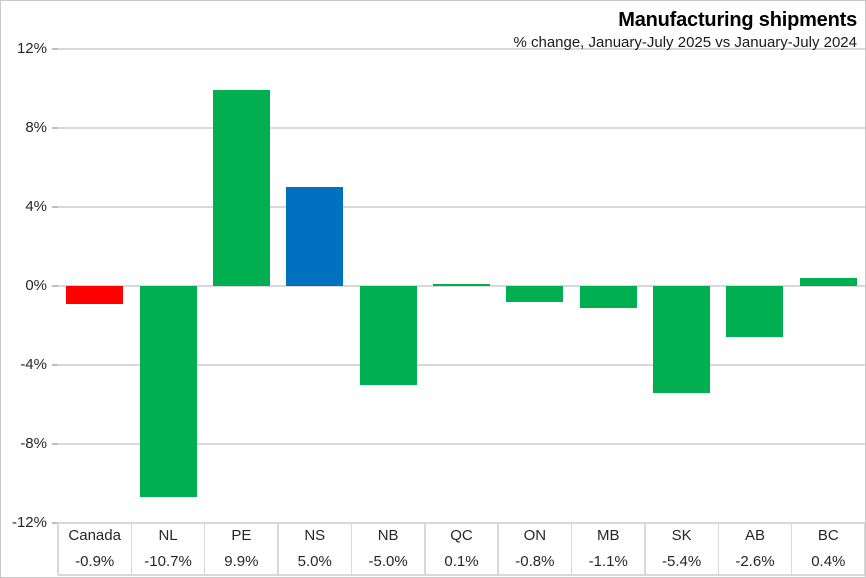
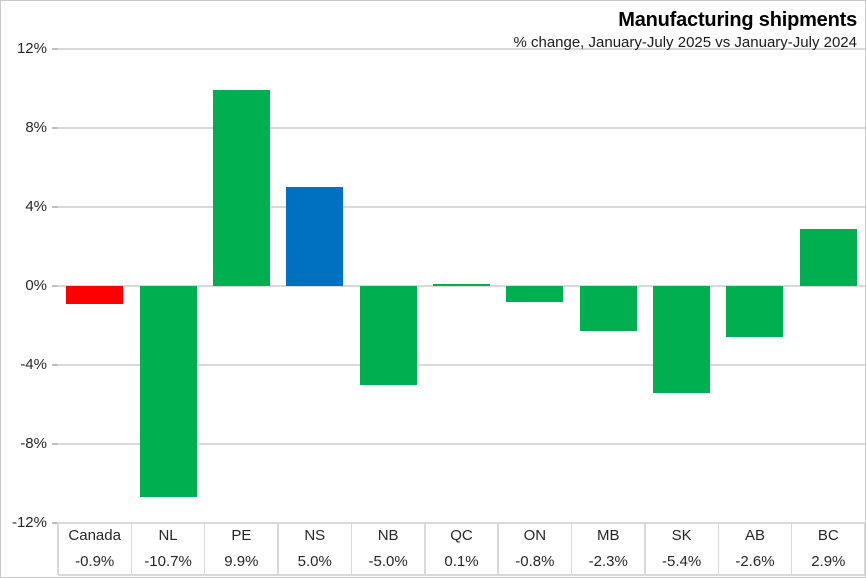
MB: -1.1% -> -2.3%
BC: 0.4% -> 2.9%
